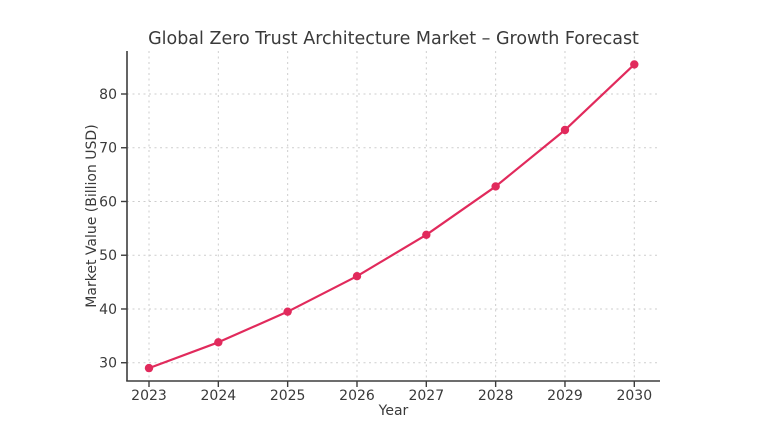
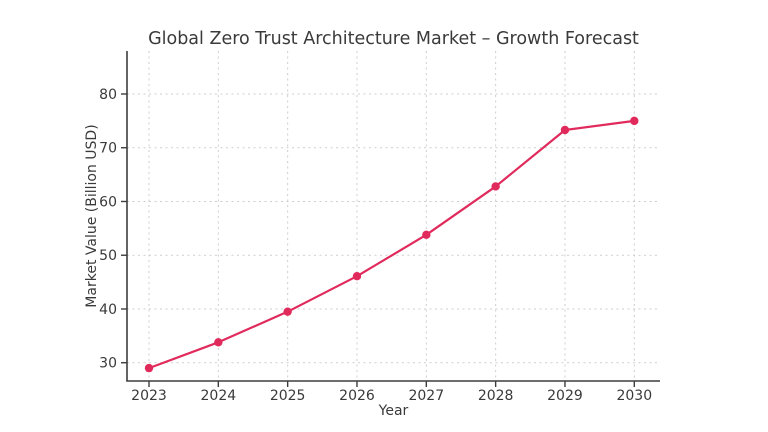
2030: 86 -> 75
